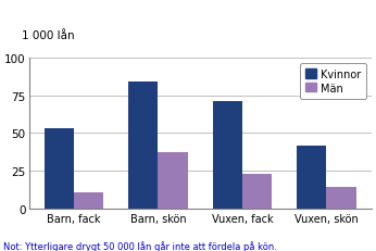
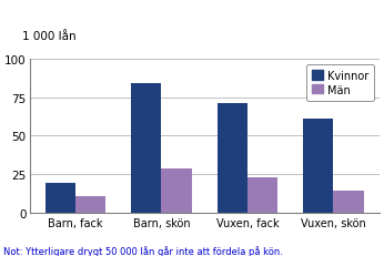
Kvinnor/Barn, fack: 53 -> 19
Män/Barn, skön: 37 -> 29
Kvinnor/Vuxen, skön: 42 -> 61
